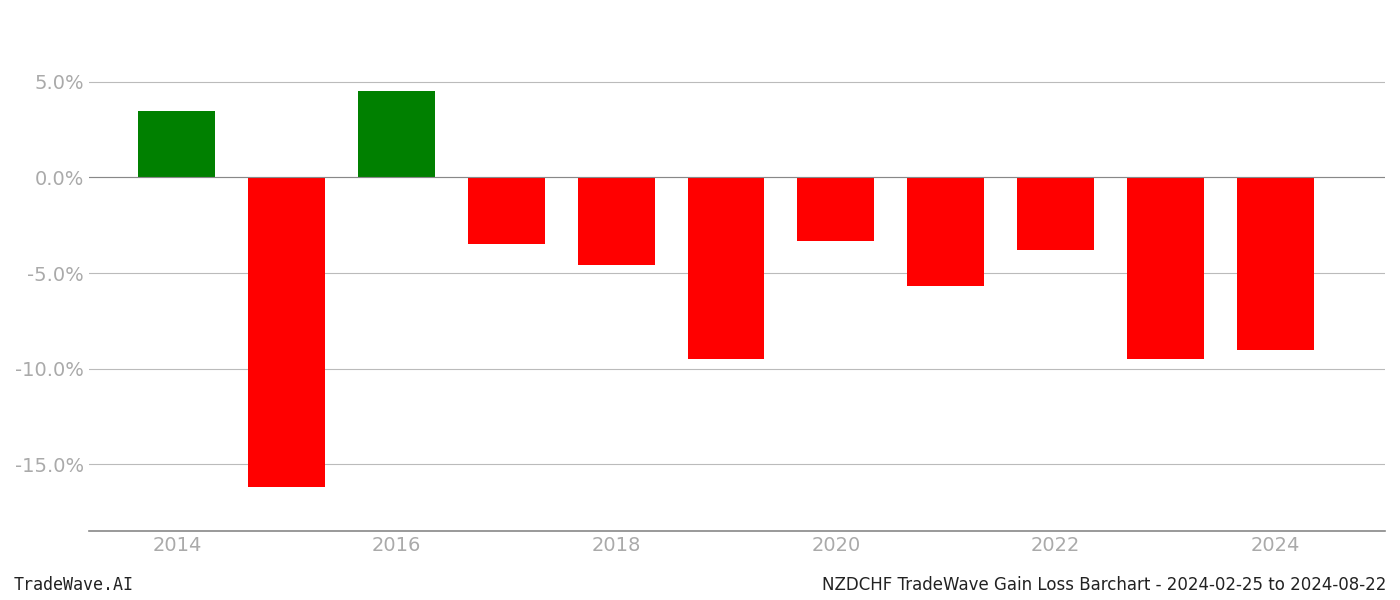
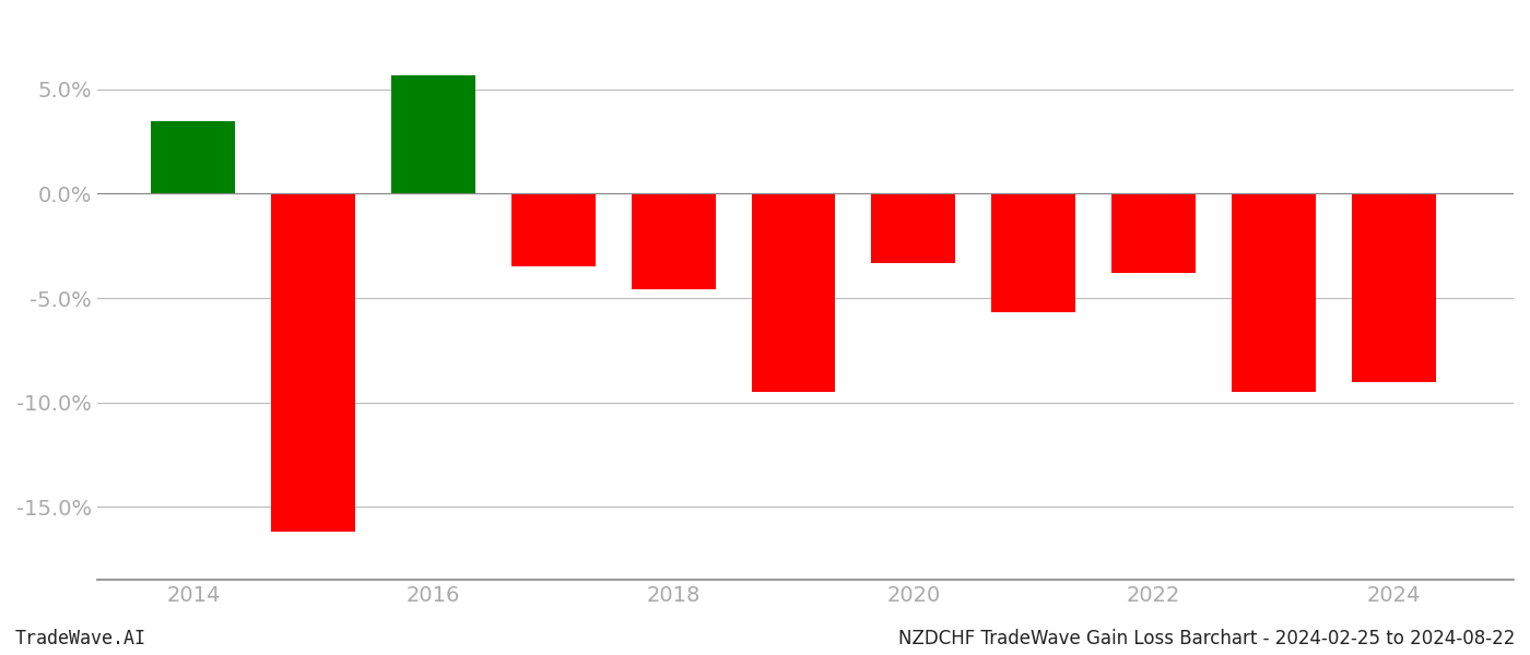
2016: 4.5% -> 5.7%
